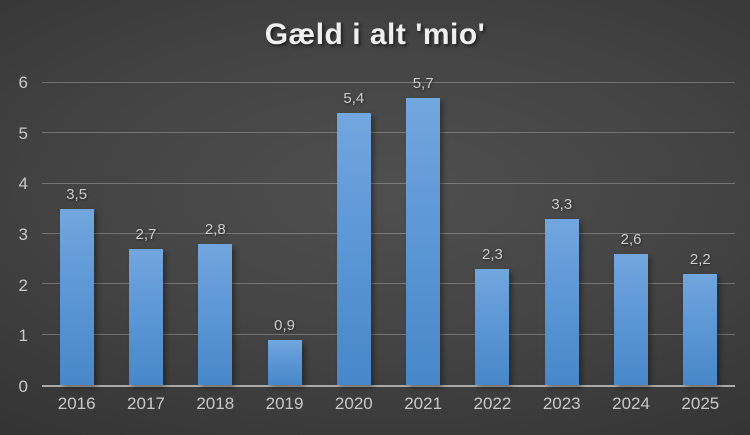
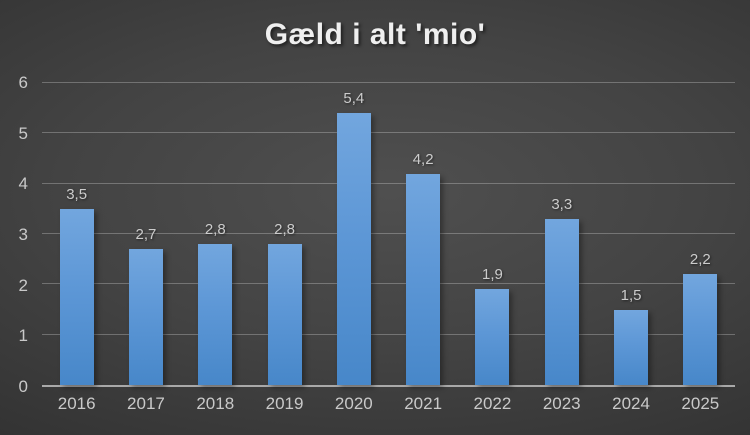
2019: 0,9 -> 2,8
2021: 5,7 -> 4,2
2022: 2,3 -> 1,9
2024: 2,6 -> 1,5
